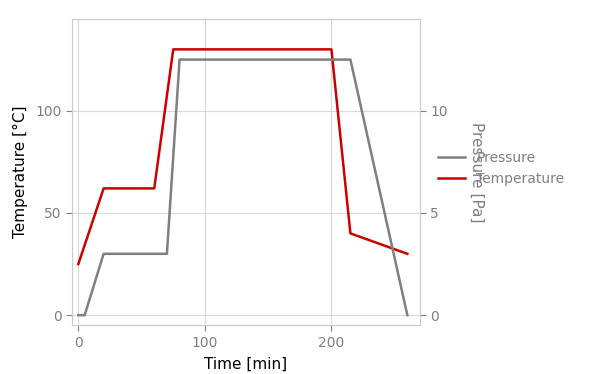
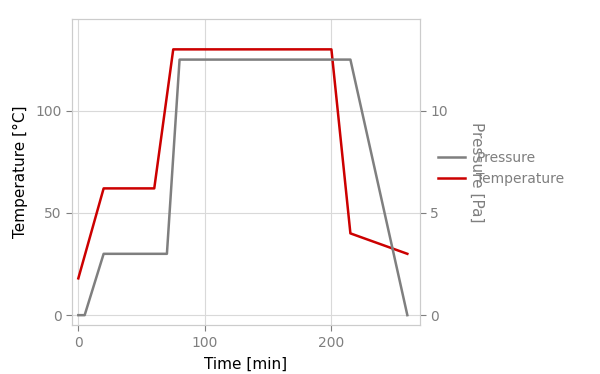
Temperature/0: 25 -> 18
